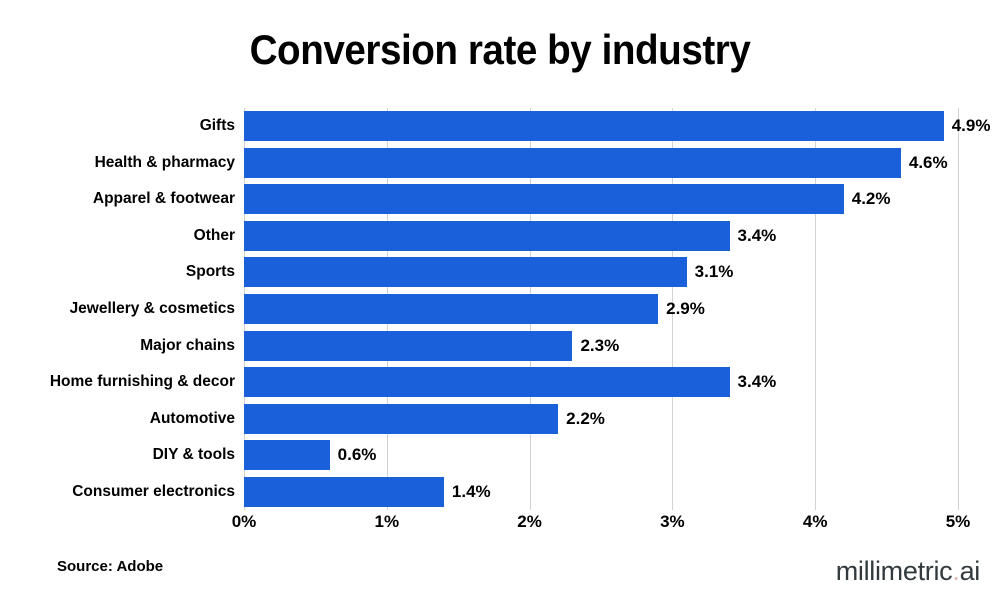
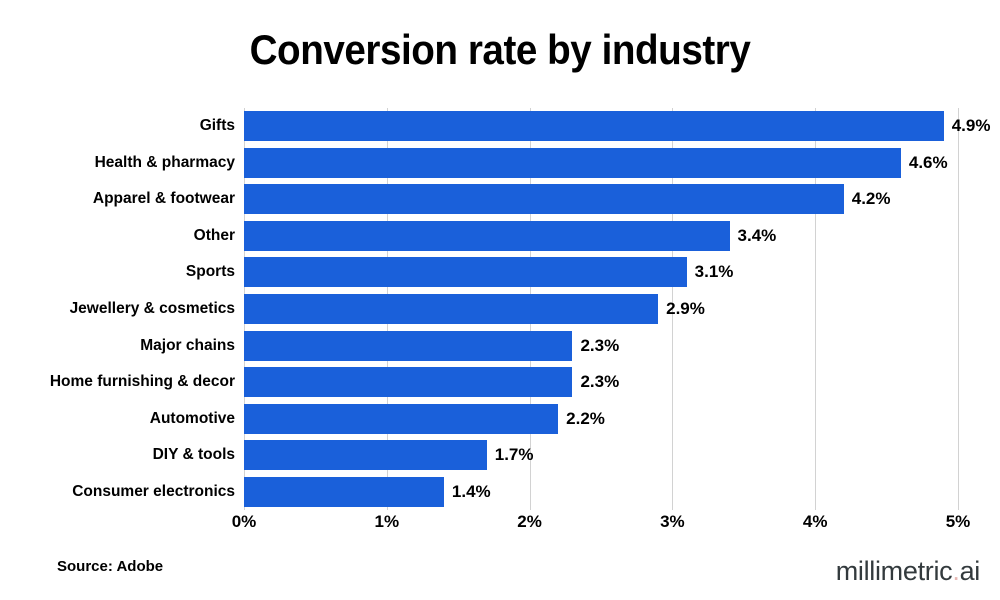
Home furnishing & decor: 3.4% -> 2.3%
DIY & tools: 0.6% -> 1.7%
